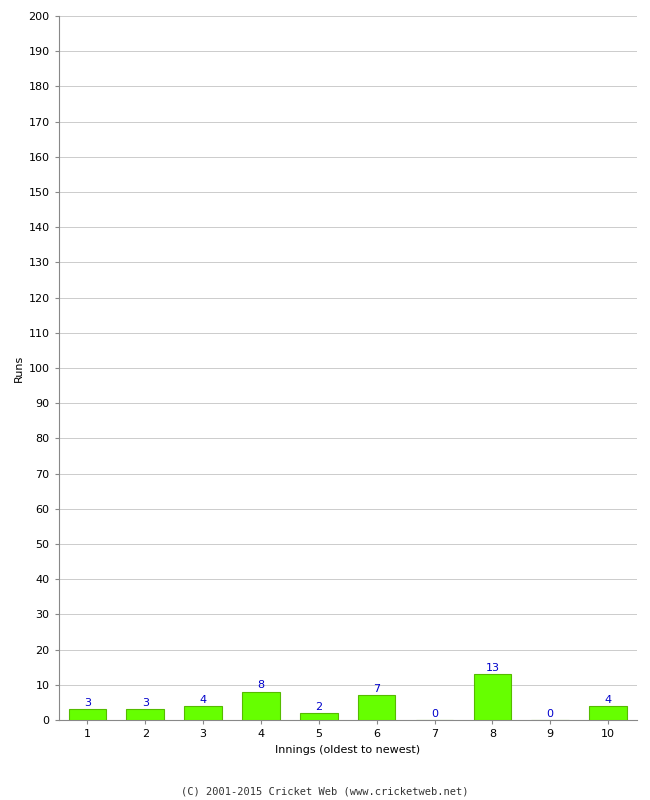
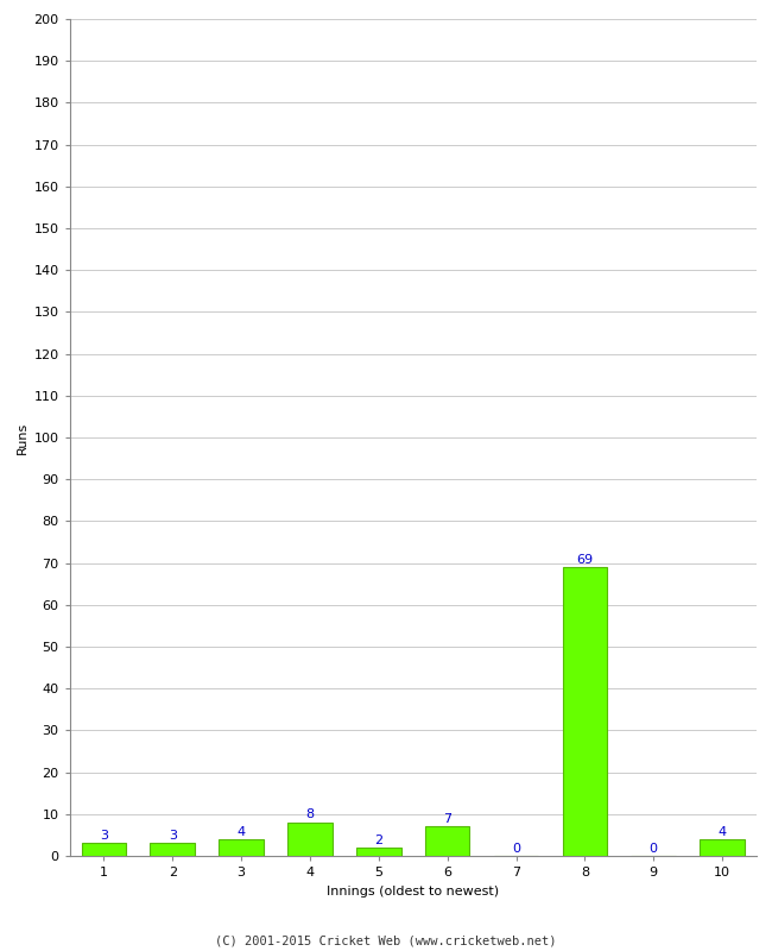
8: 13 -> 69
